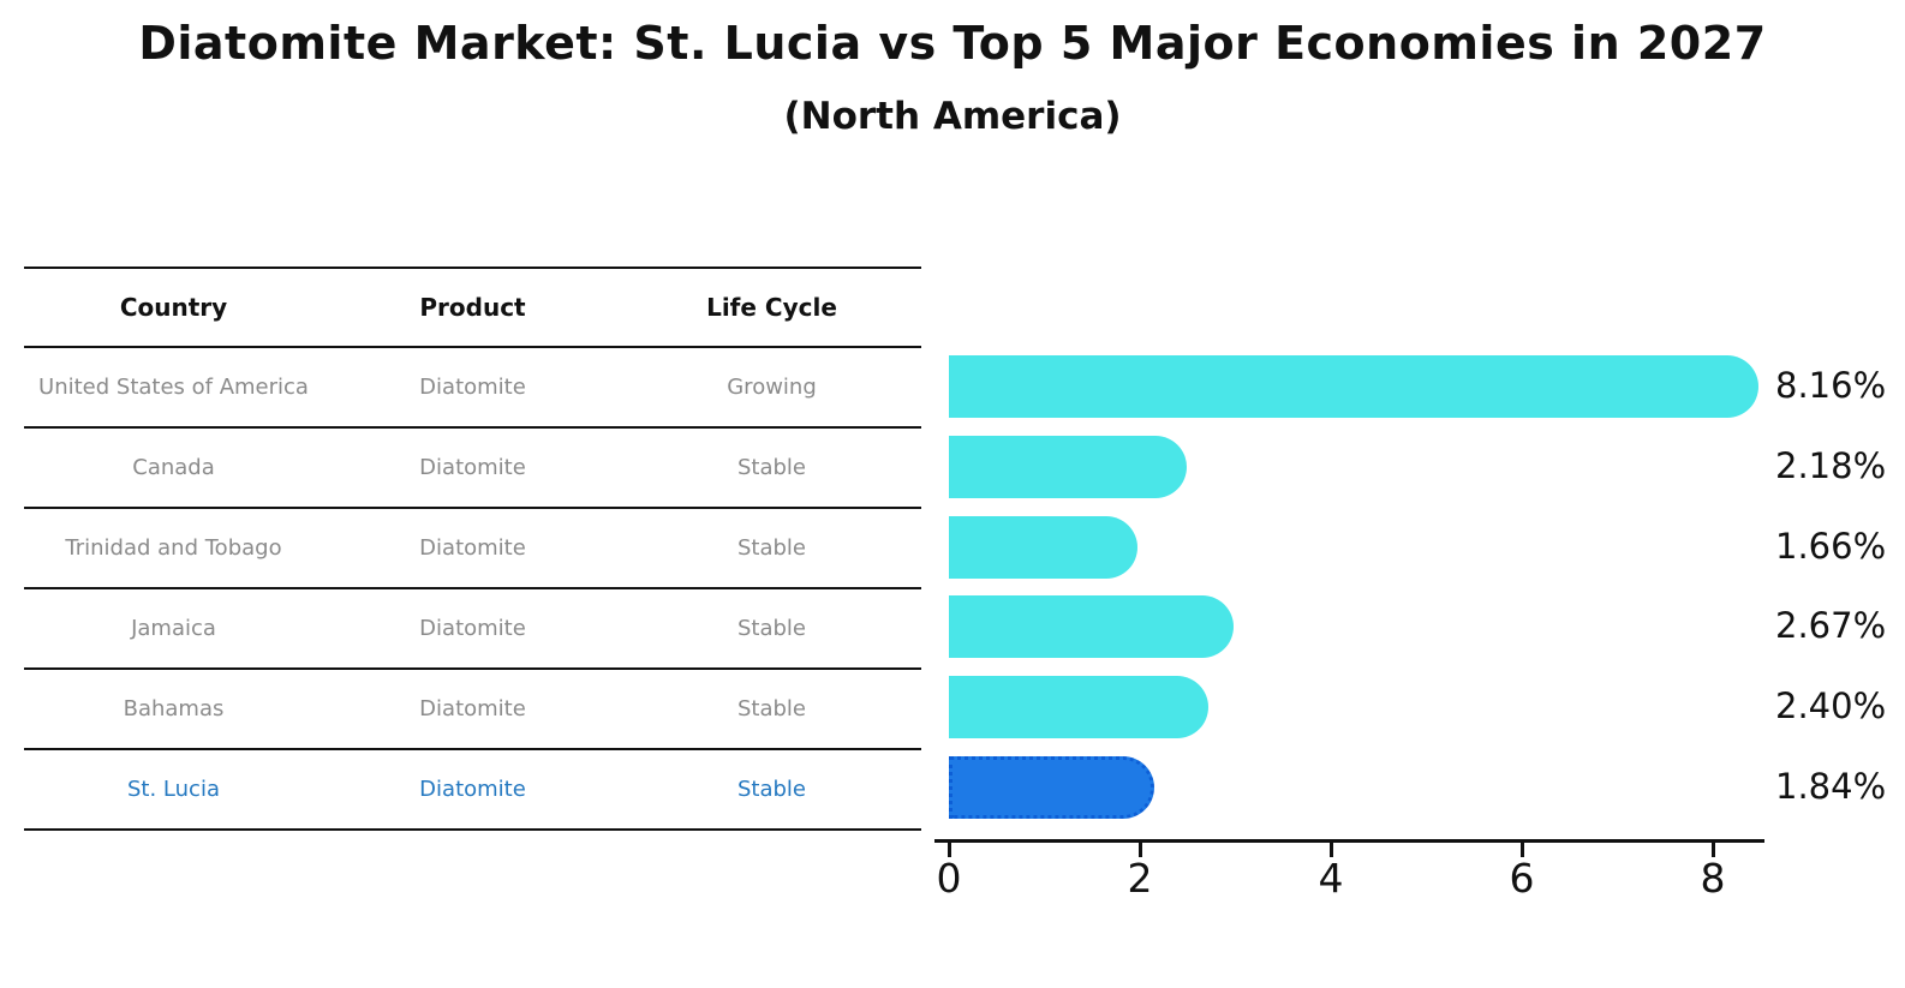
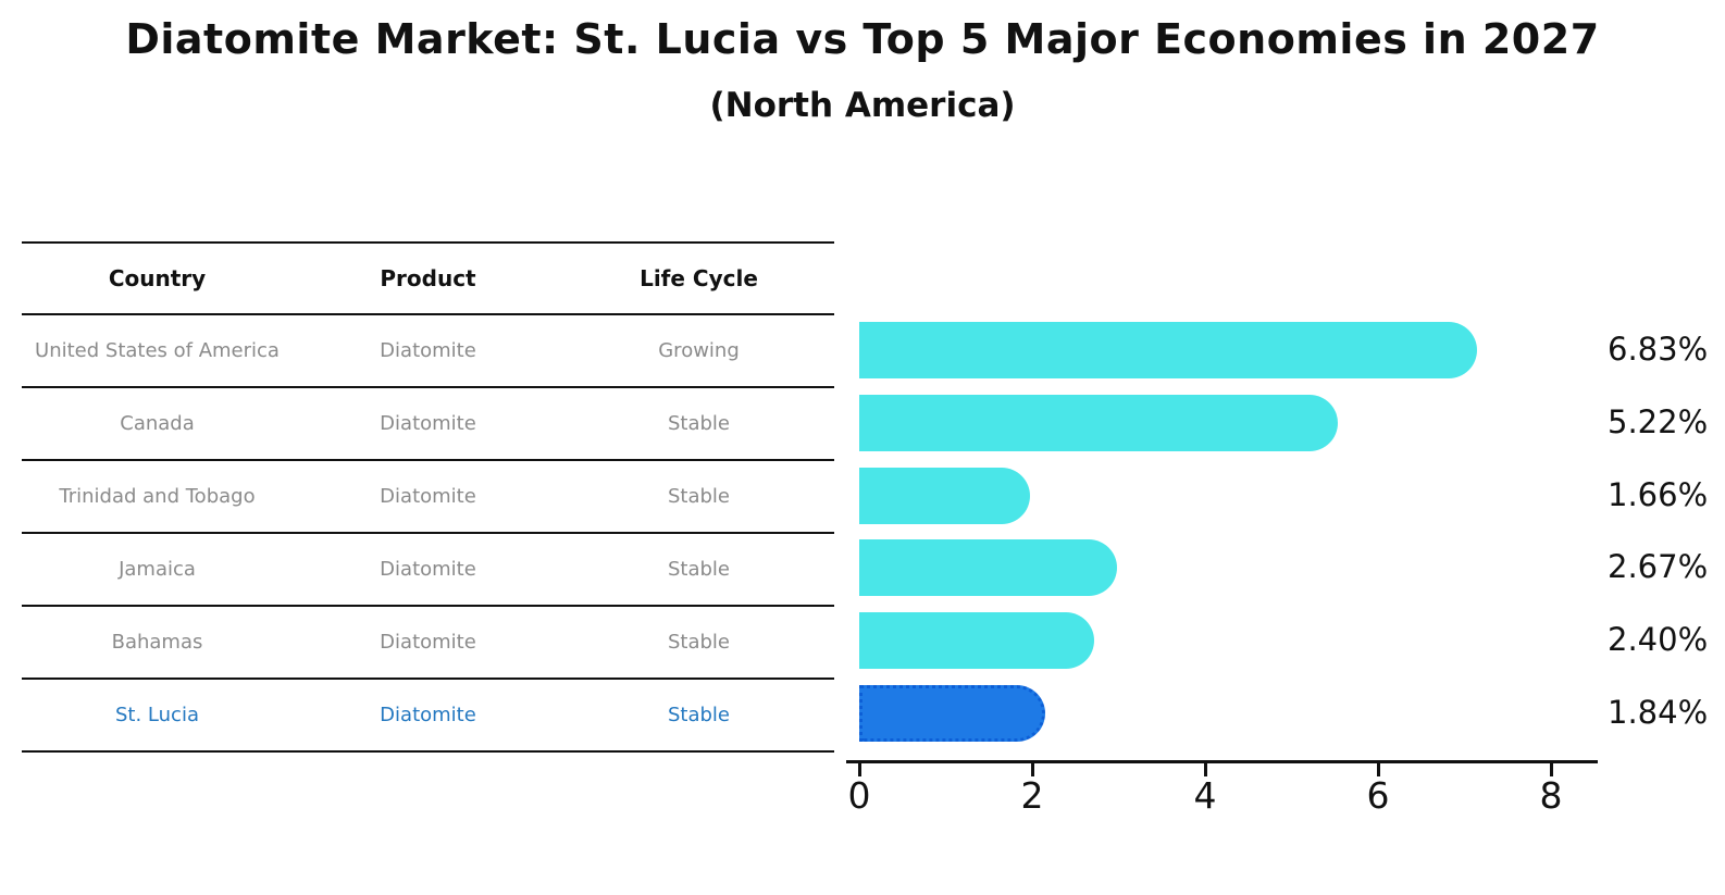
United States of America: 8.16% -> 6.83%
Canada: 2.18% -> 5.22%
